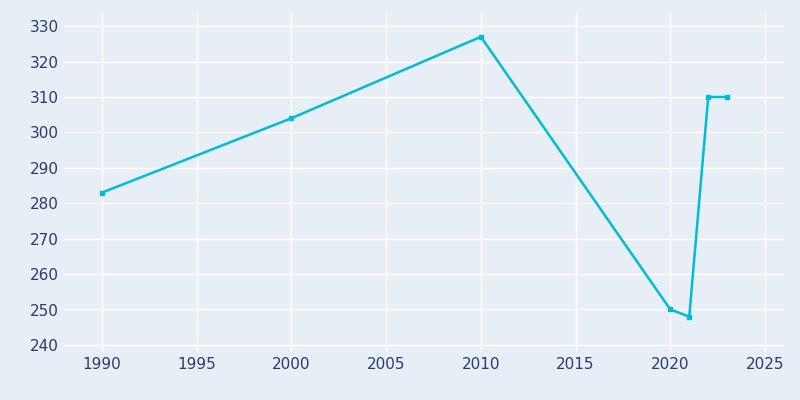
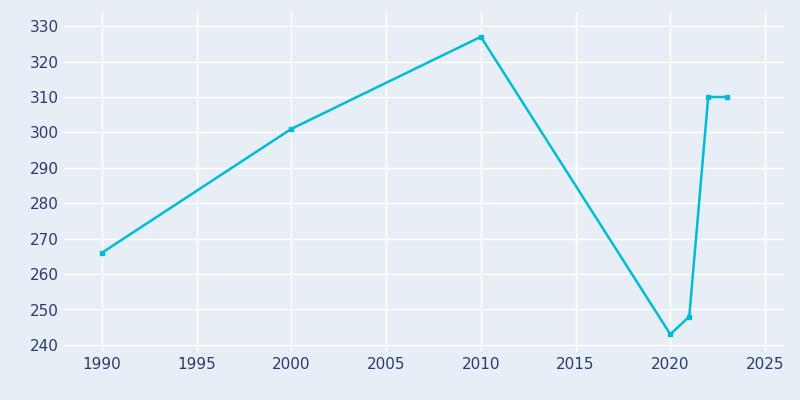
1990: 283 -> 266
2000: 304 -> 301
2020: 250 -> 243
